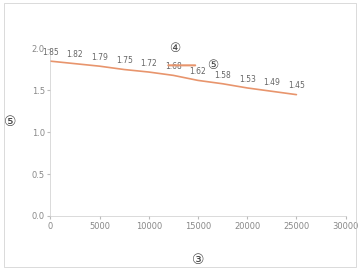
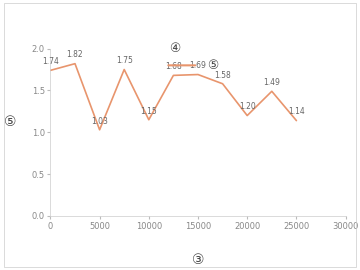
0: 1.85 -> 1.74
5000: 1.79 -> 1.03
10000: 1.72 -> 1.15
15000: 1.62 -> 1.69
20000: 1.53 -> 1.20
25000: 1.45 -> 1.14
